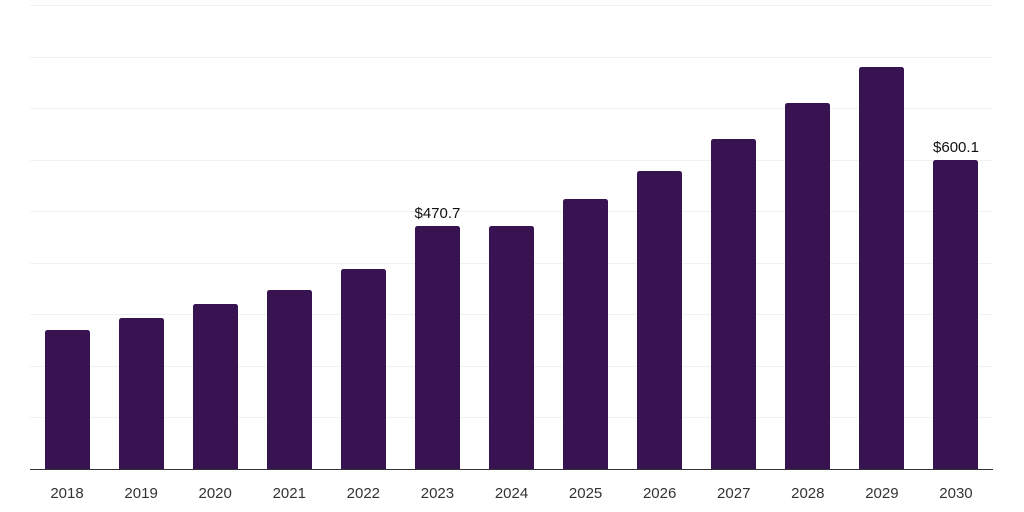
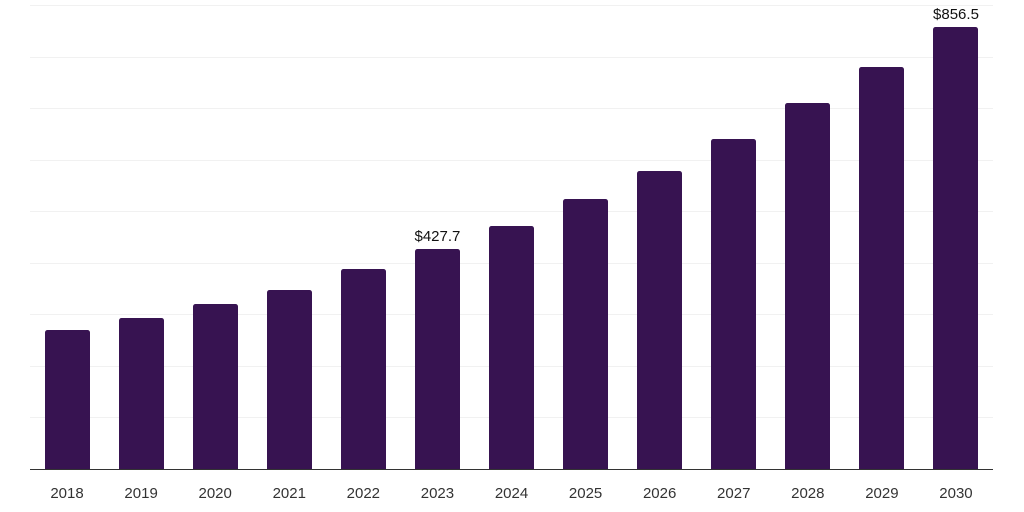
2023: $470.7 -> $427.7
2030: $600.1 -> $856.5
